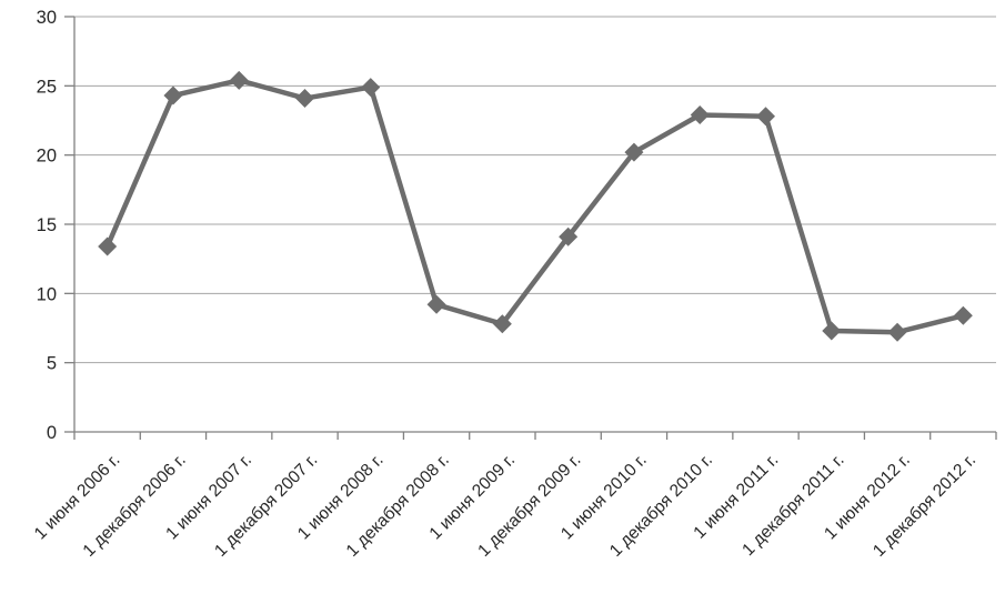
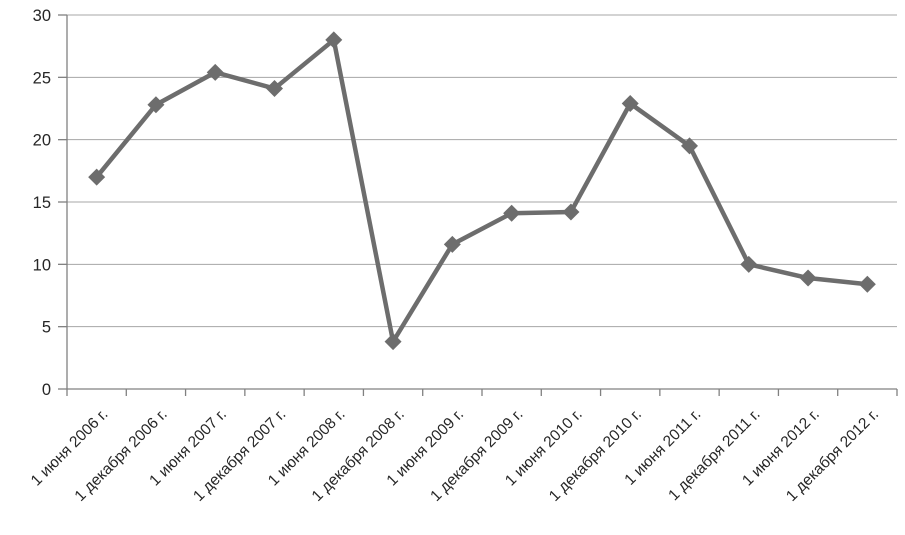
1 июня 2006 г.: 13.4 -> 17.0
1 декабря 2006 г.: 24.3 -> 22.8
1 июня 2008 г.: 24.9 -> 28.0
1 декабря 2008 г.: 9.2 -> 3.8
1 июня 2009 г.: 7.8 -> 11.6
1 июня 2010 г.: 20.2 -> 14.2
1 июня 2011 г.: 22.8 -> 19.5
1 декабря 2011 г.: 7.3 -> 10.0
1 июня 2012 г.: 7.2 -> 8.9
